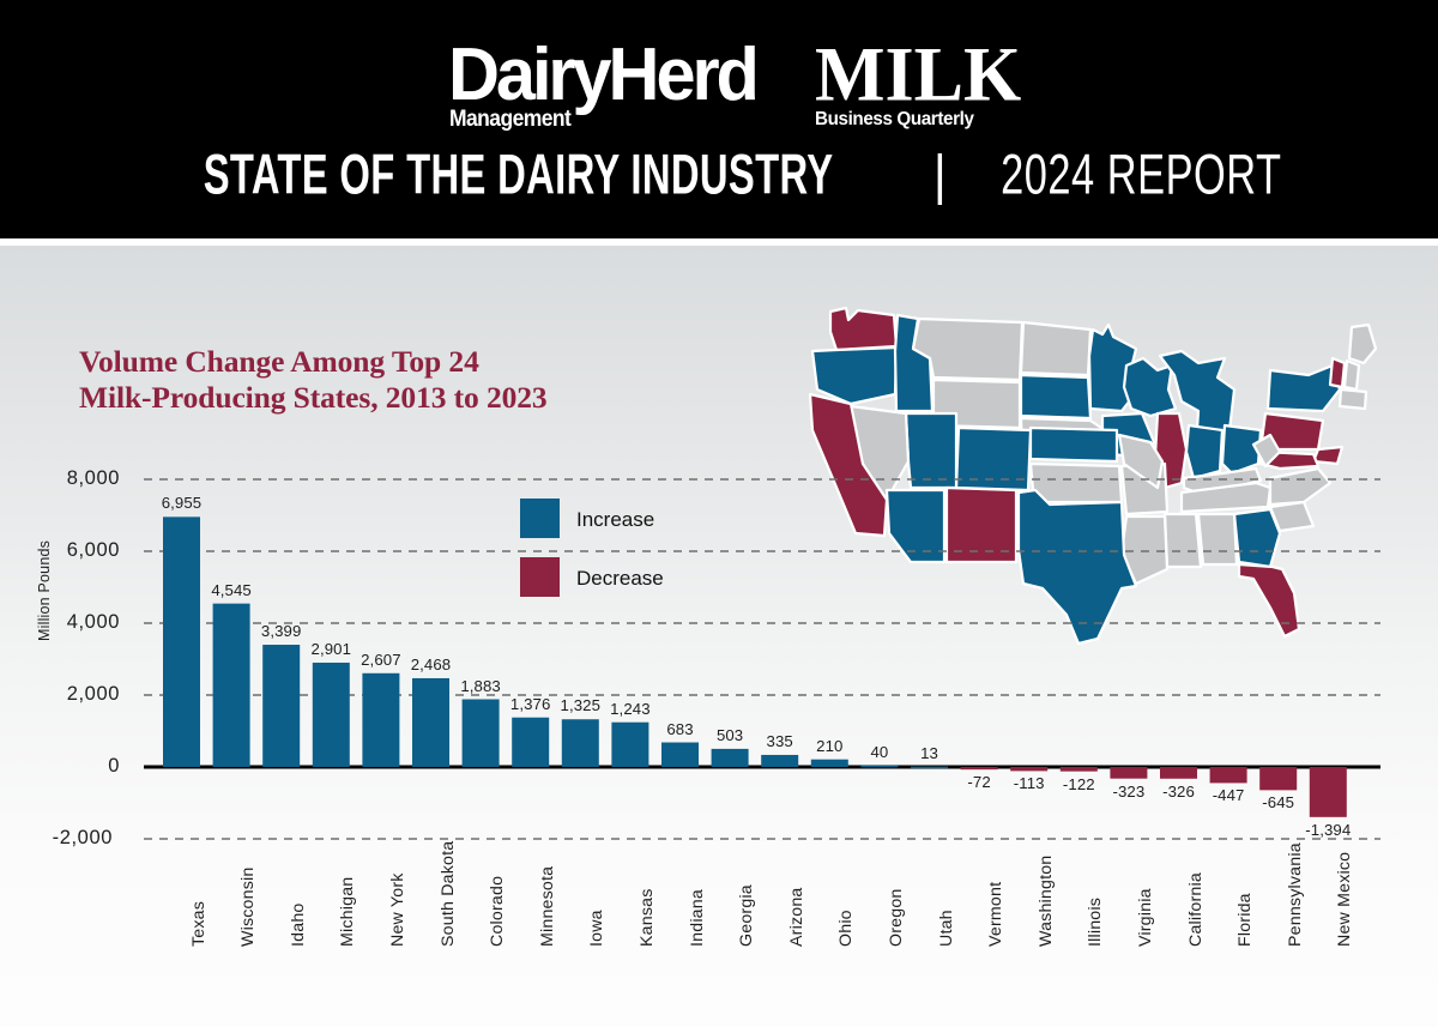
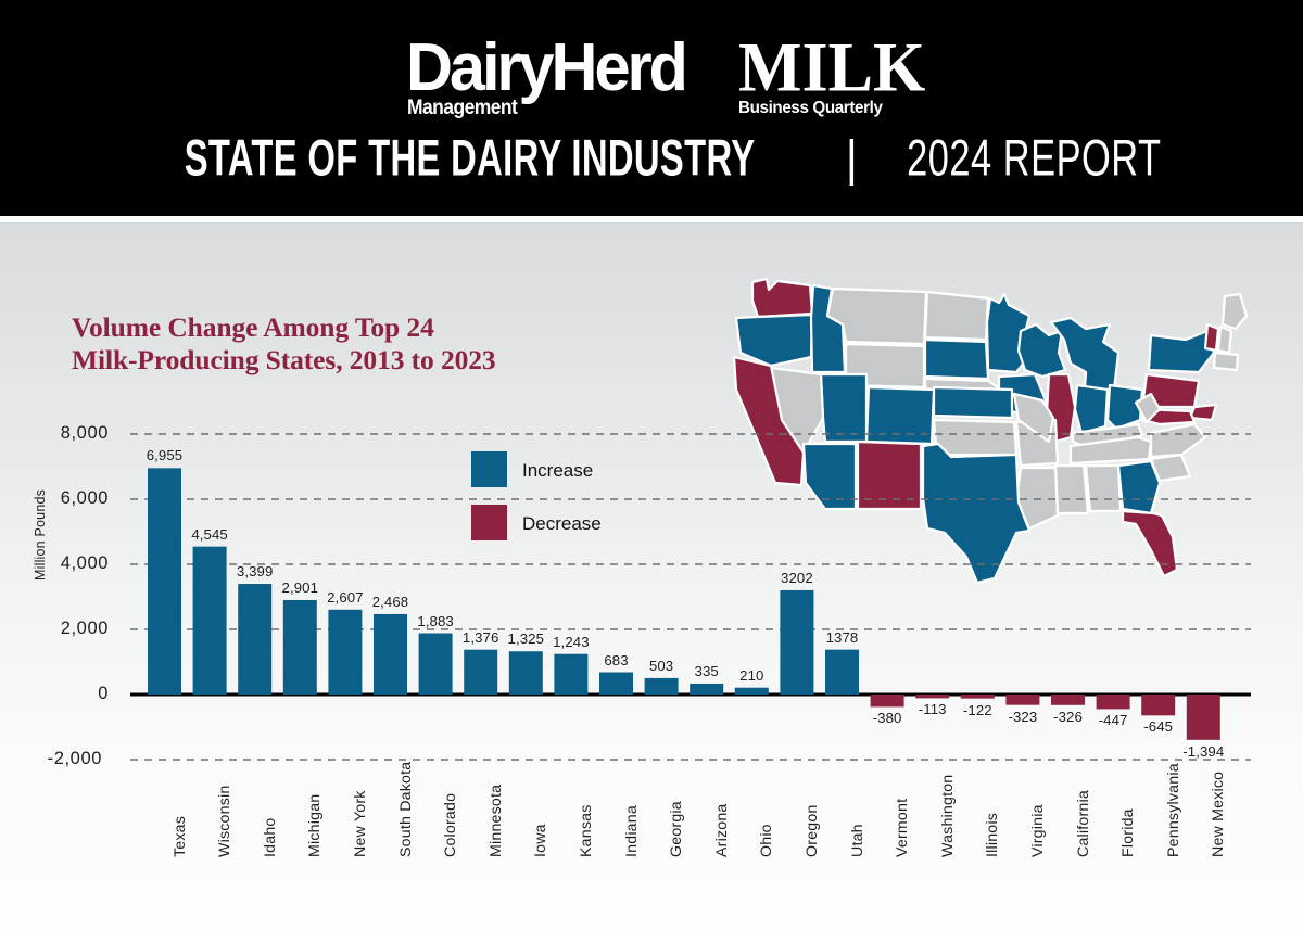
Oregon: 40 -> 3202
Utah: 13 -> 1378
Vermont: -72 -> -380
